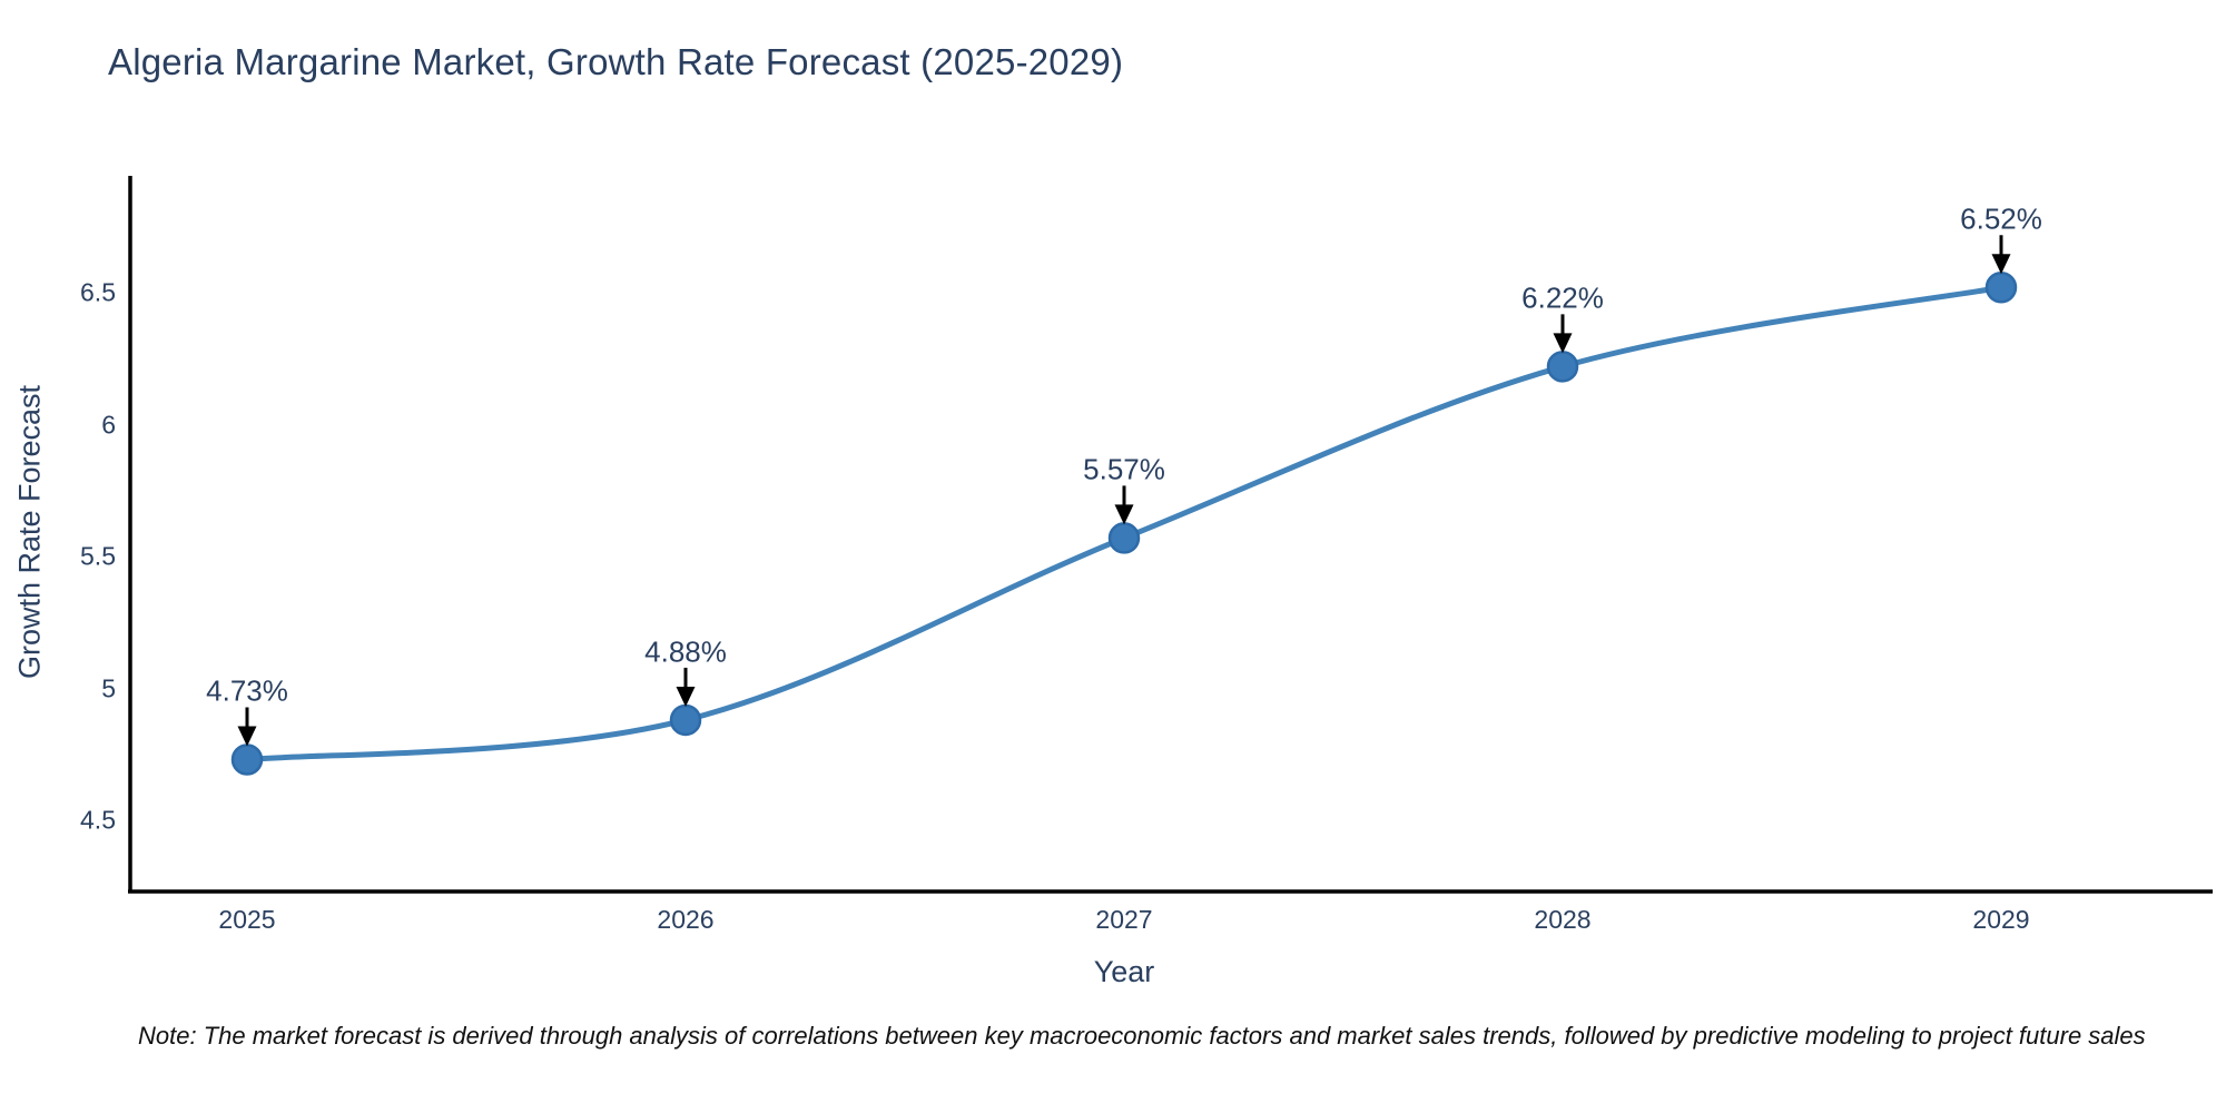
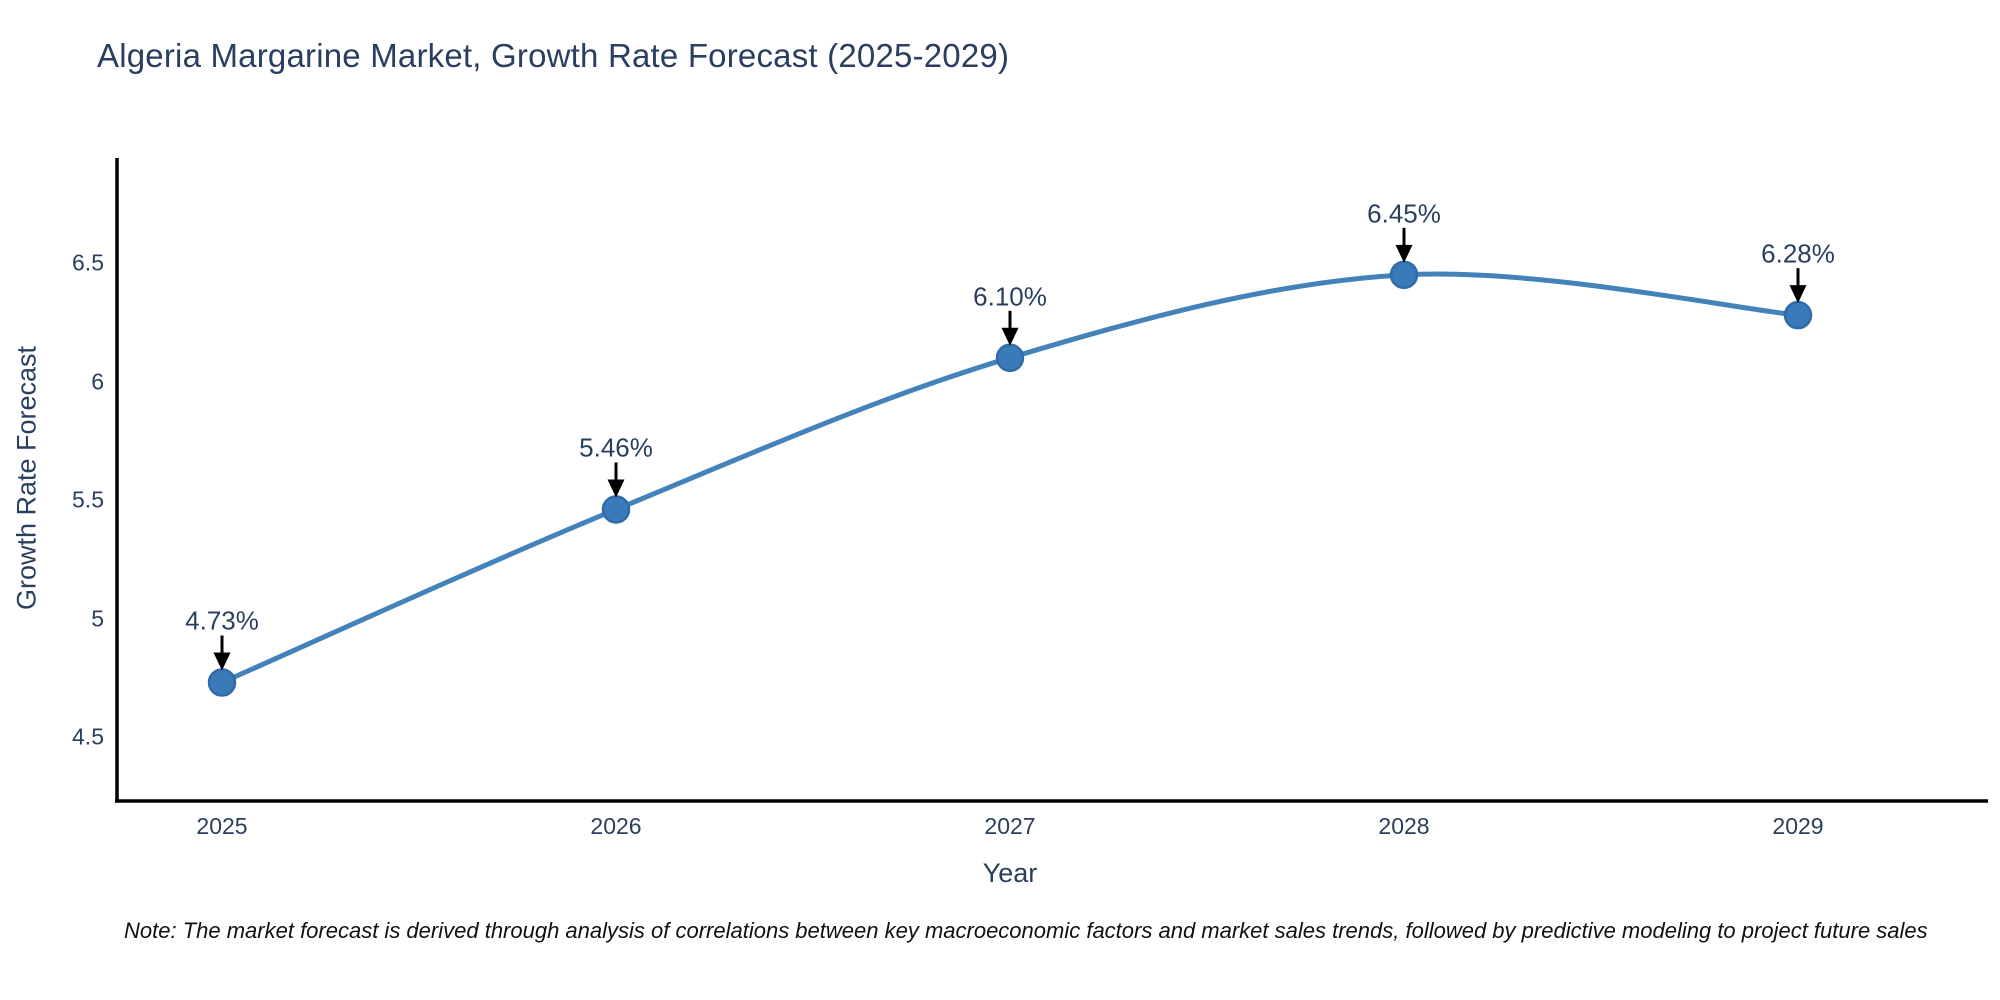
2026: 4.88% -> 5.46%
2027: 5.57% -> 6.10%
2028: 6.22% -> 6.45%
2029: 6.52% -> 6.28%
